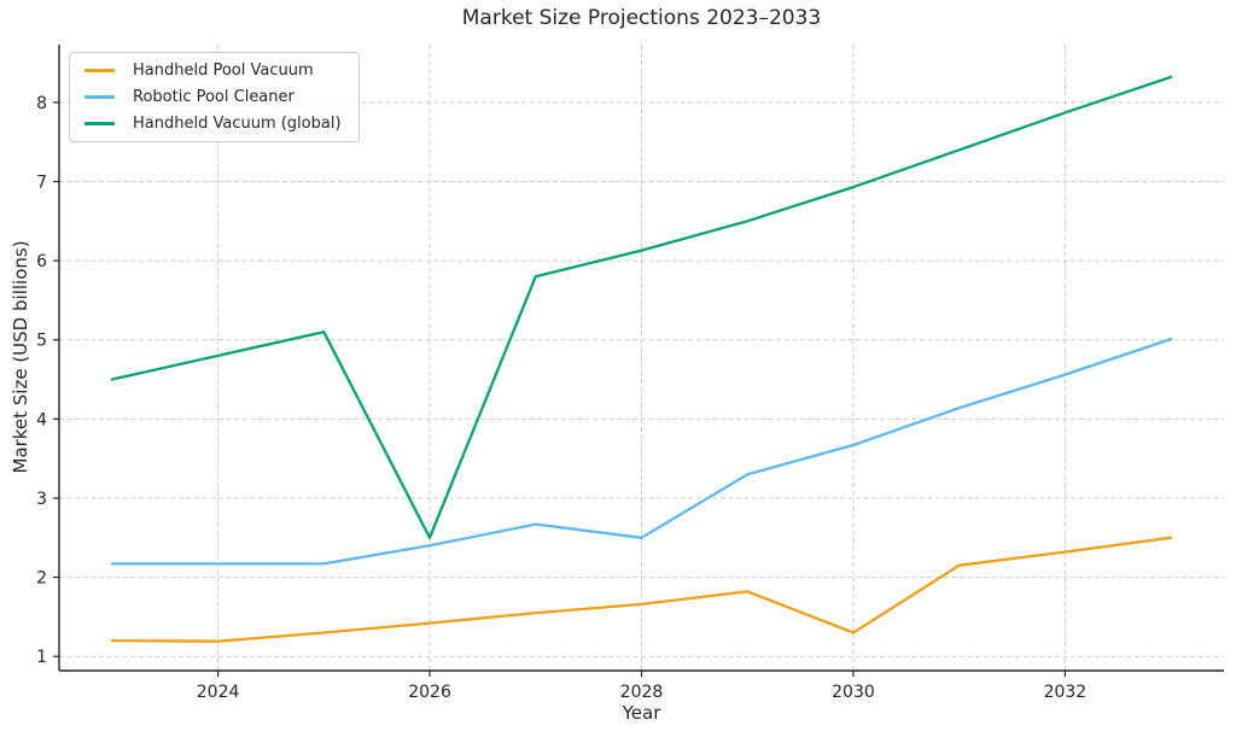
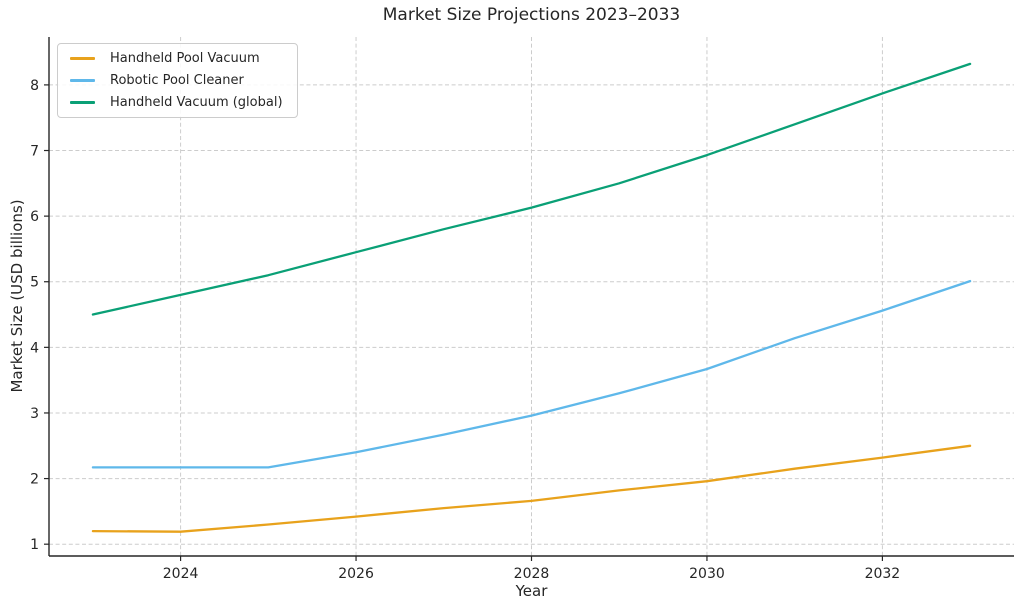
Handheld Vacuum (global)/2026: 2.5 -> 5.5
Robotic Pool Cleaner/2028: 2.5 -> 3.0
Handheld Pool Vacuum/2030: 1.3 -> 2.0
